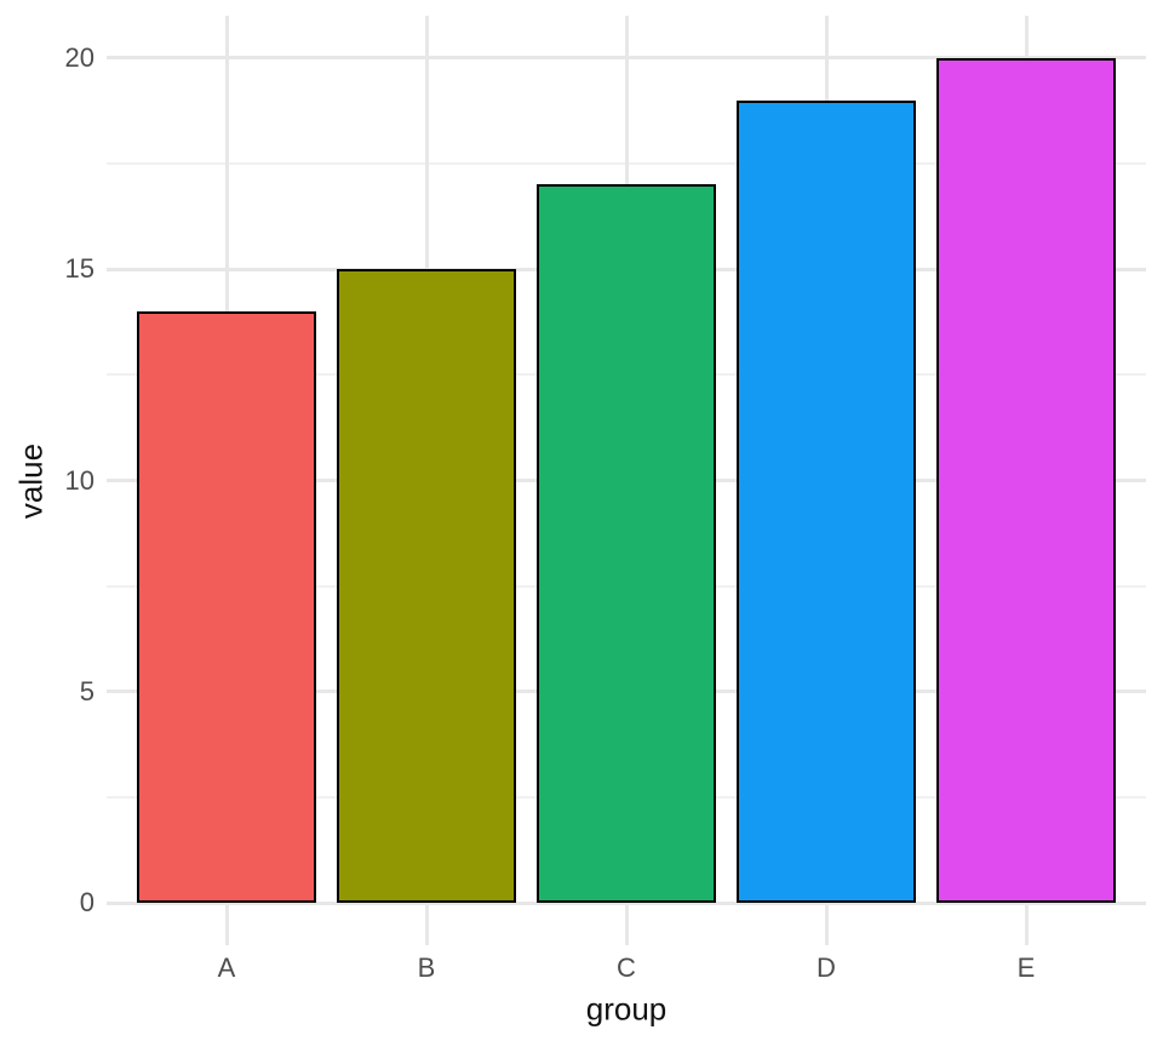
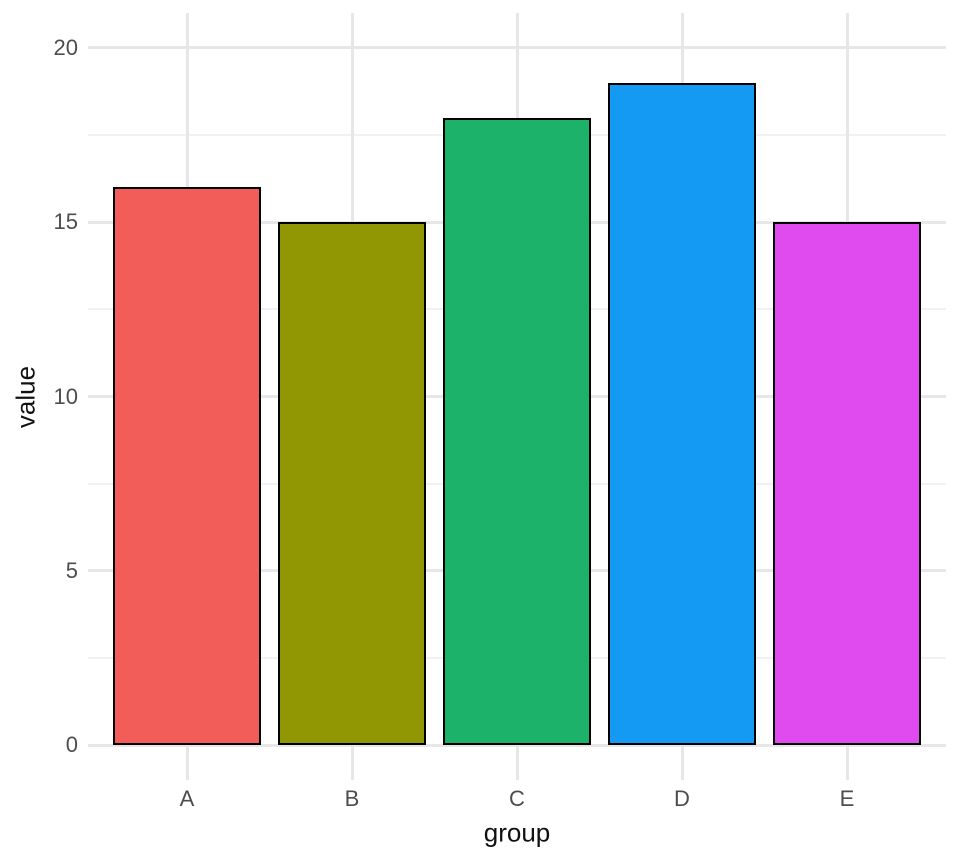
A: 14 -> 16
C: 17 -> 18
E: 20 -> 15
